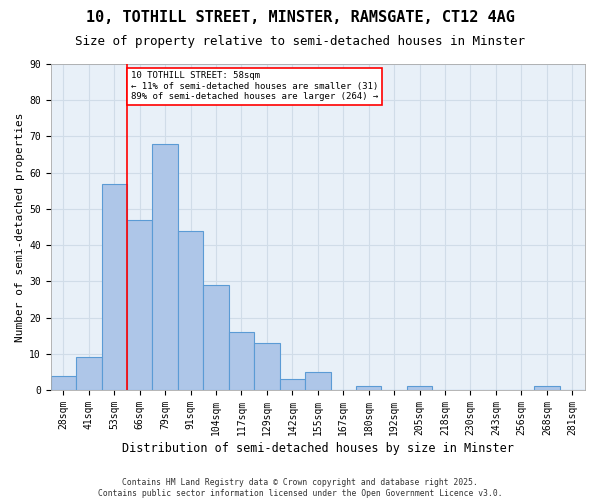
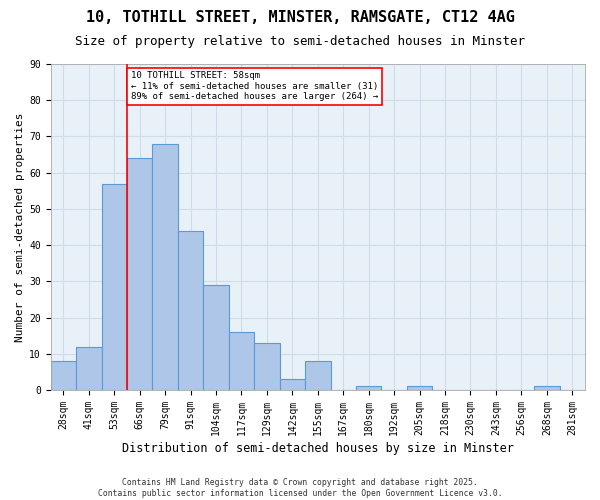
28sqm: 4 -> 8
41sqm: 9 -> 12
66sqm: 47 -> 64
155sqm: 5 -> 8
